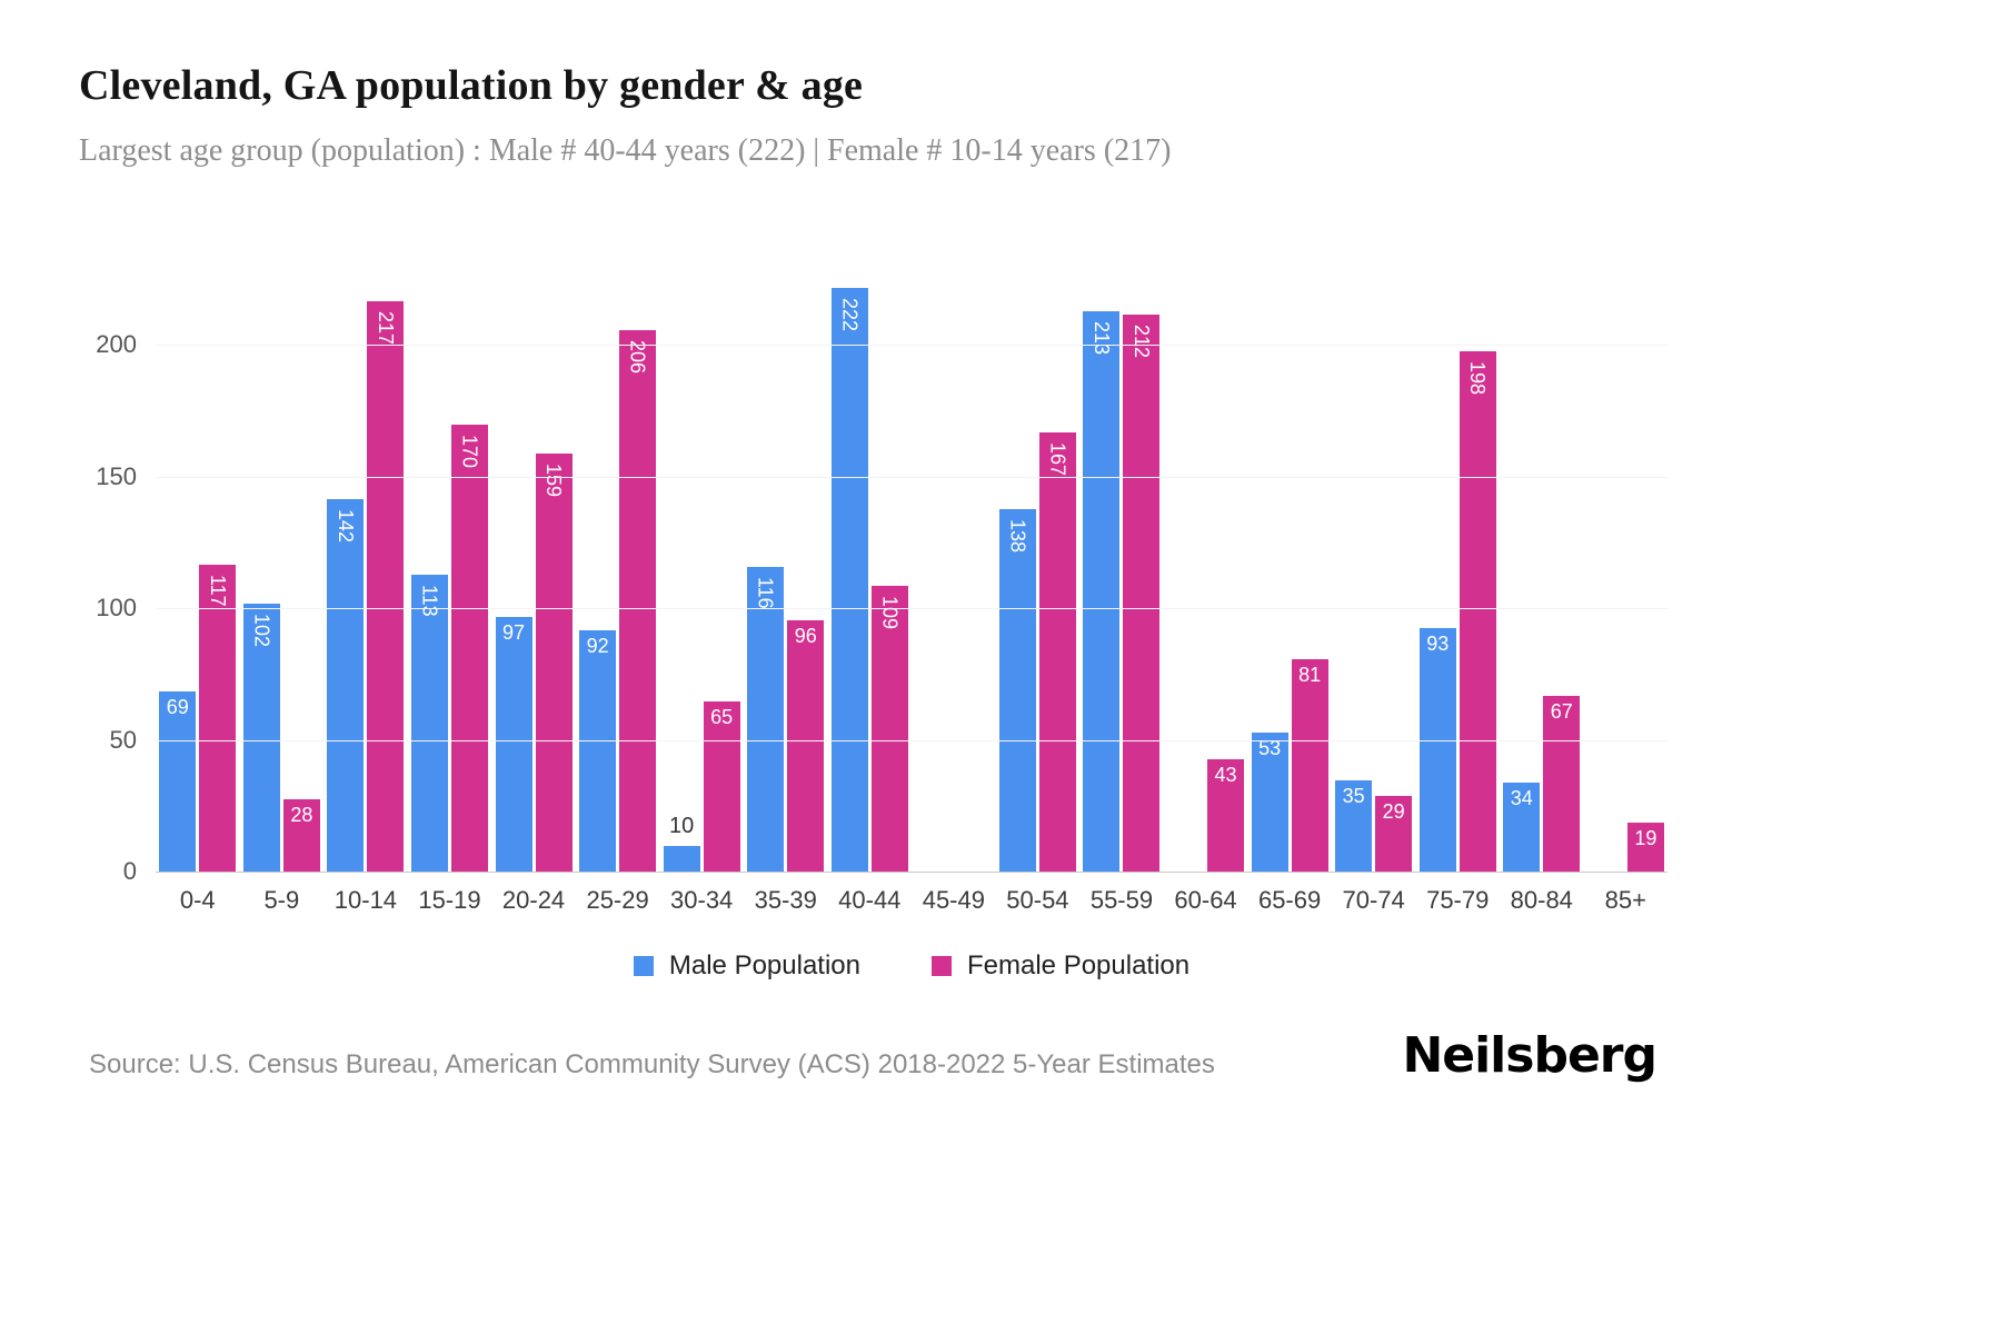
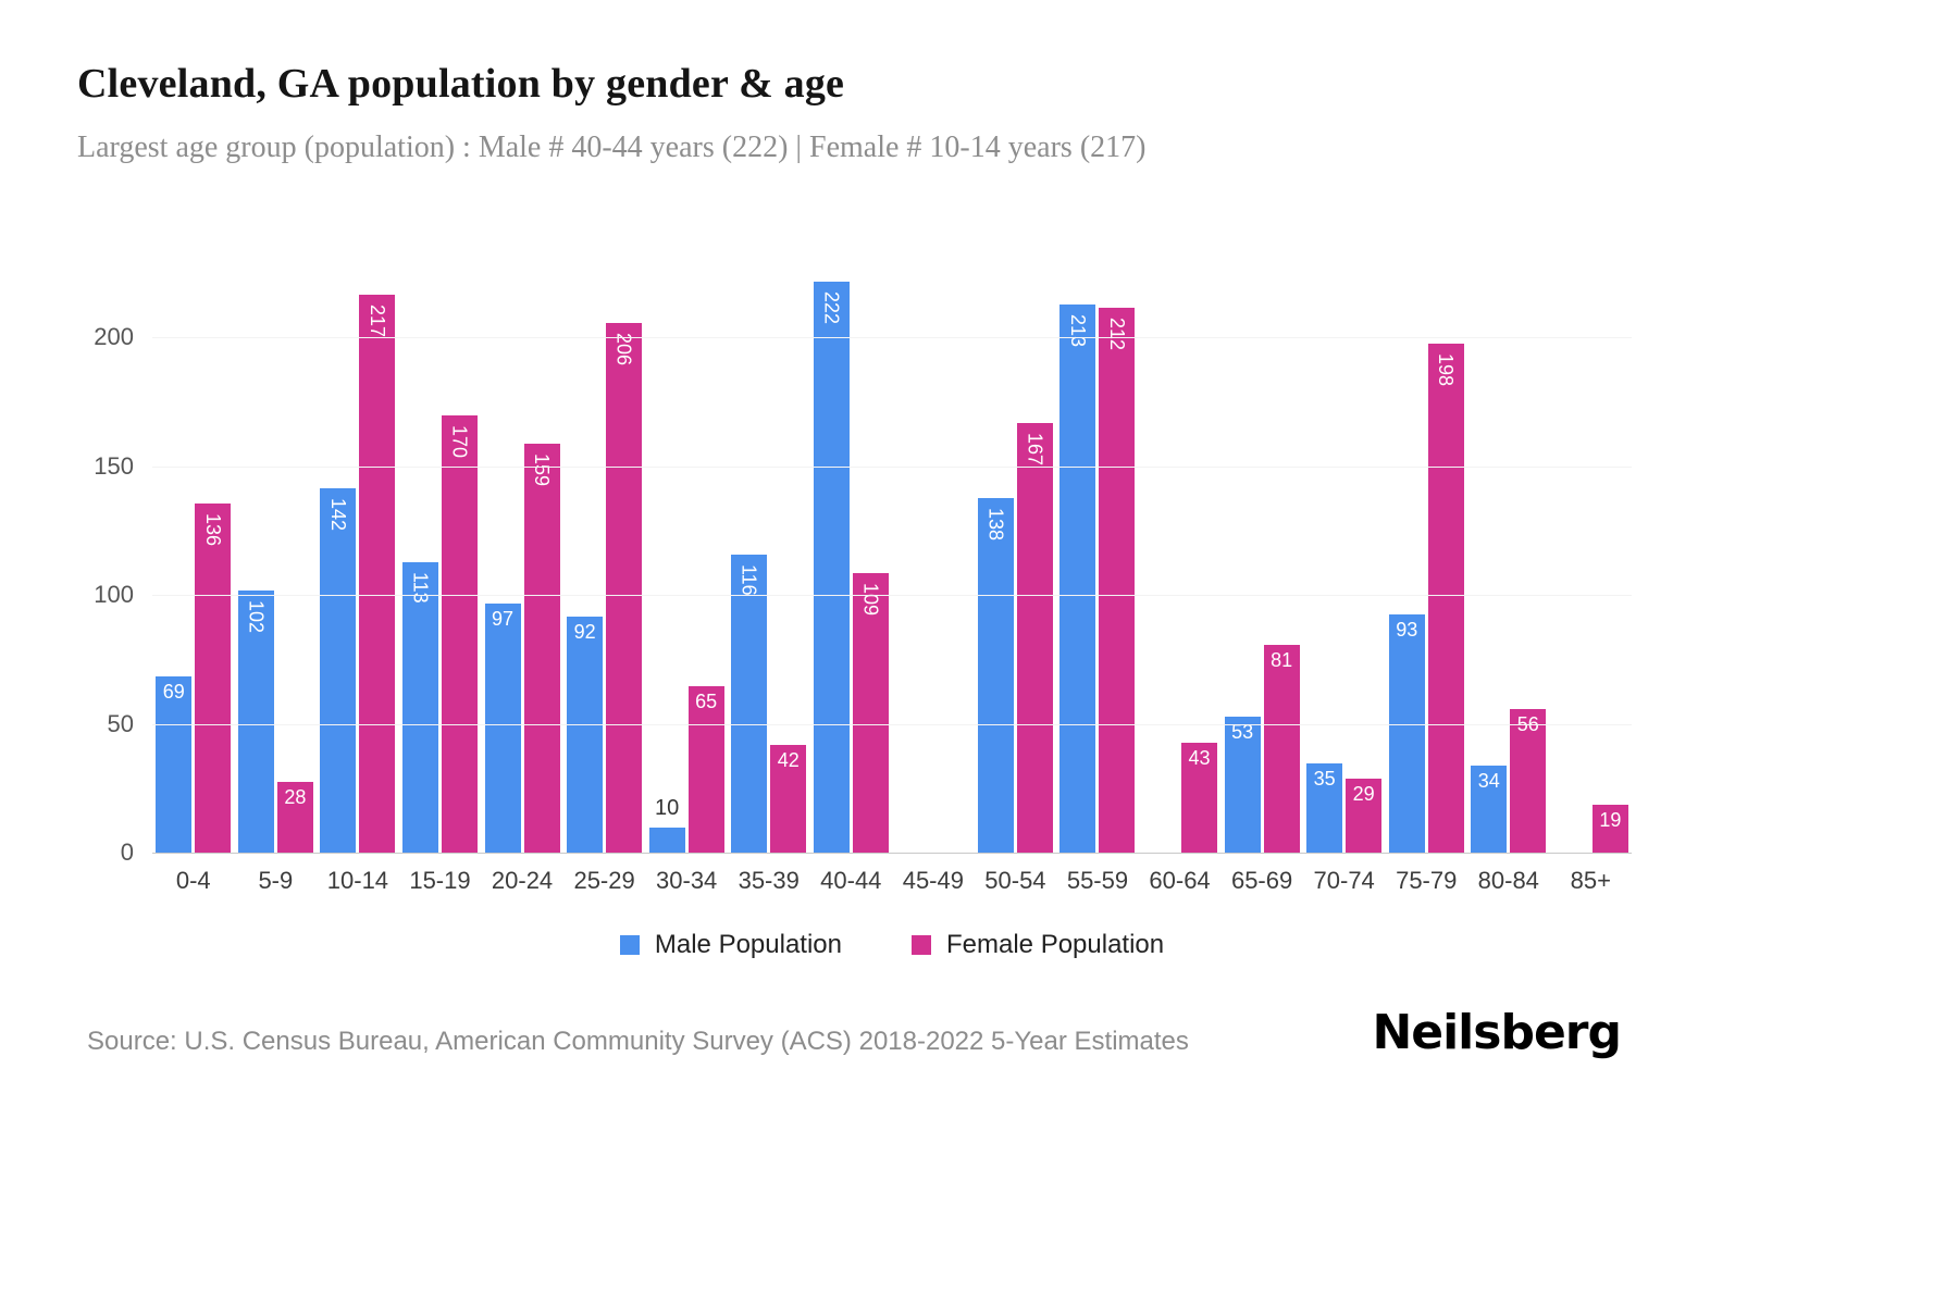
Female Population/0-4: 117 -> 136
Female Population/35-39: 96 -> 42
Female Population/80-84: 67 -> 56
